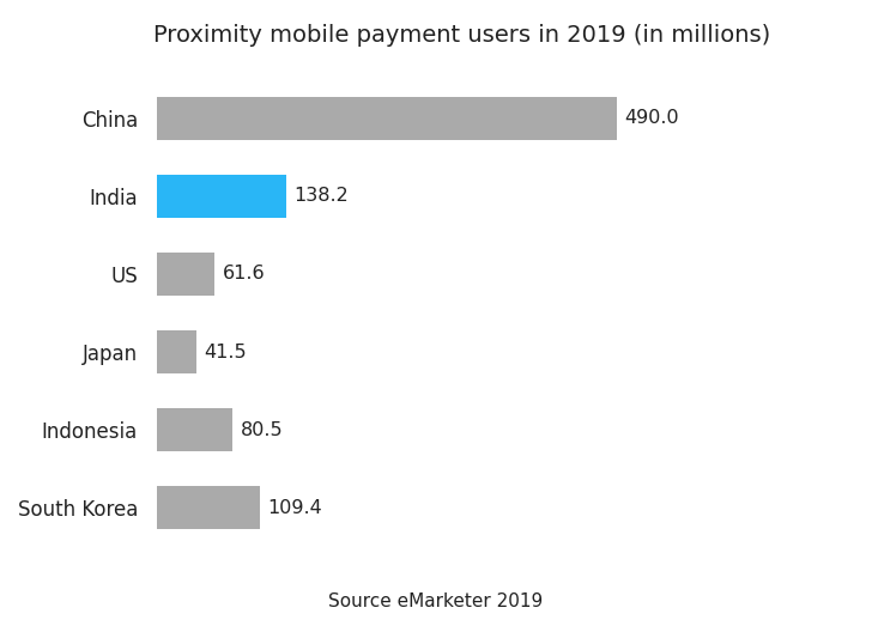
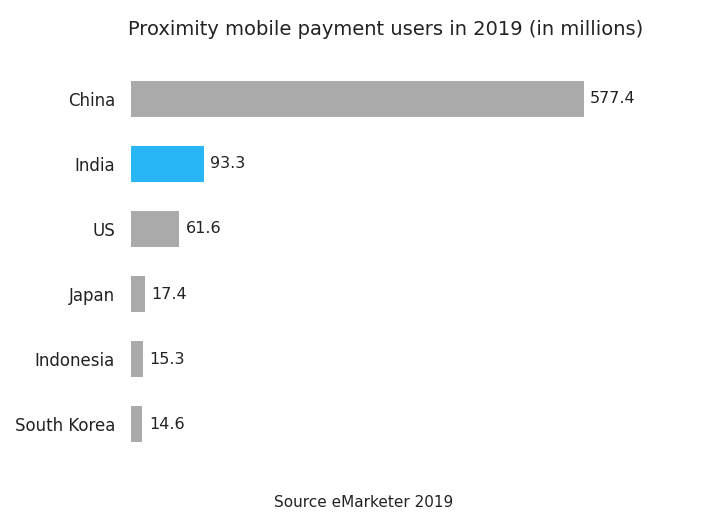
China: 490.0 -> 577.4
India: 138.2 -> 93.3
Japan: 41.5 -> 17.4
Indonesia: 80.5 -> 15.3
South Korea: 109.4 -> 14.6
